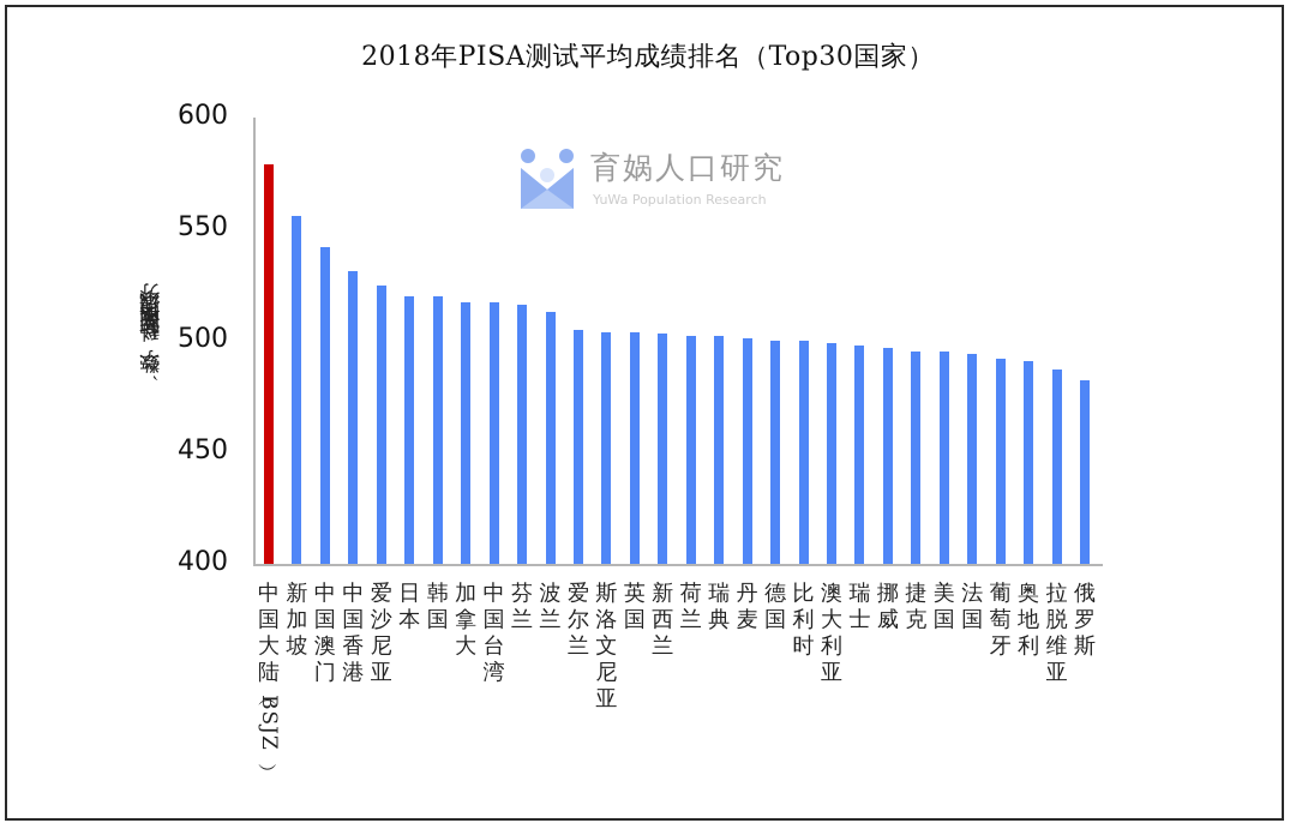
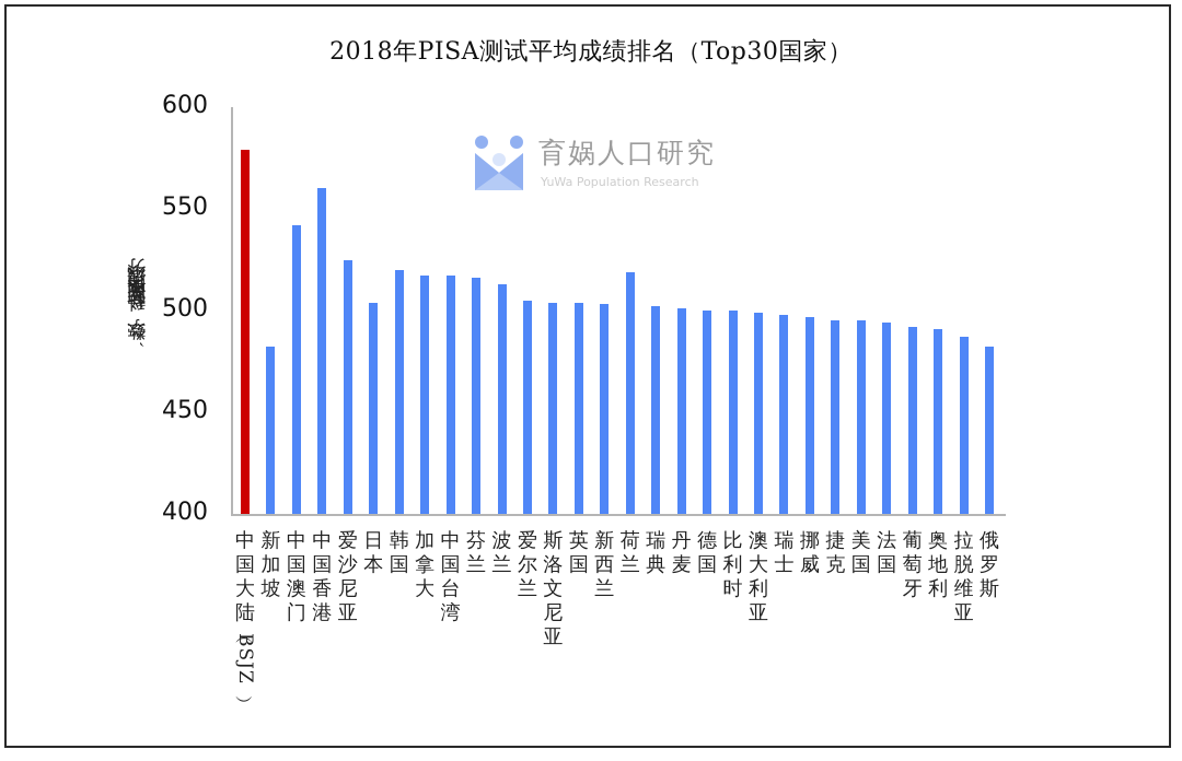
新加坡: 556 -> 482
中国香港: 531 -> 560
日本: 520 -> 504
荷兰: 502 -> 519
